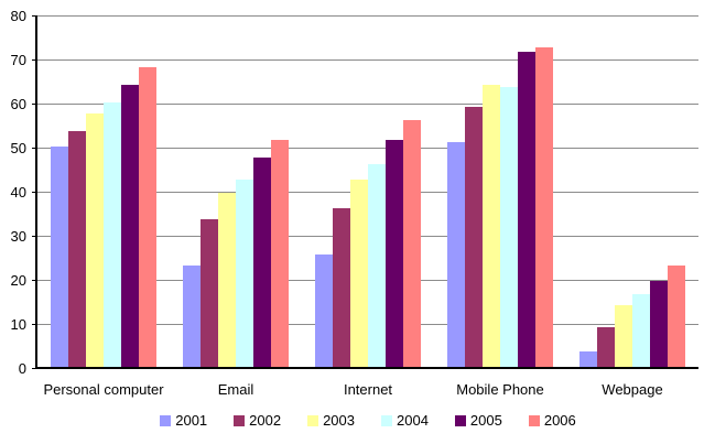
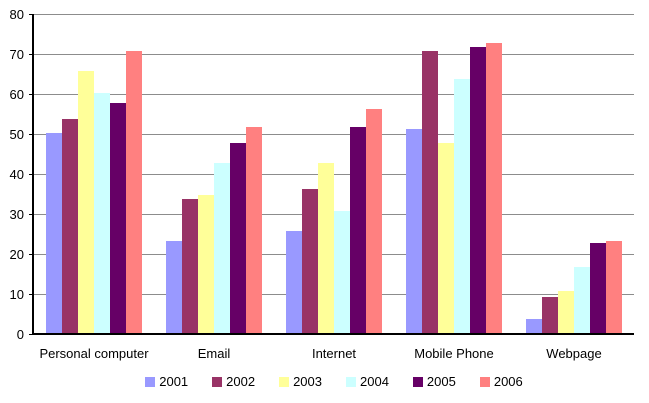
2003/Personal computer: 58 -> 66
2005/Personal computer: 64 -> 58
2006/Personal computer: 68 -> 71
2003/Email: 40 -> 35
2004/Internet: 46 -> 31
2002/Mobile Phone: 60 -> 71
2003/Mobile Phone: 64 -> 48
2003/Webpage: 14 -> 11
2005/Webpage: 20 -> 23
